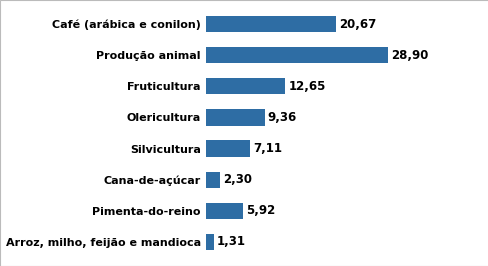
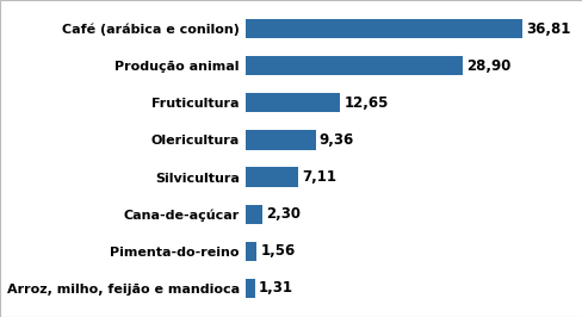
Café (arábica e conilon): 20,67 -> 36,81
Pimenta-do-reino: 5,92 -> 1,56
